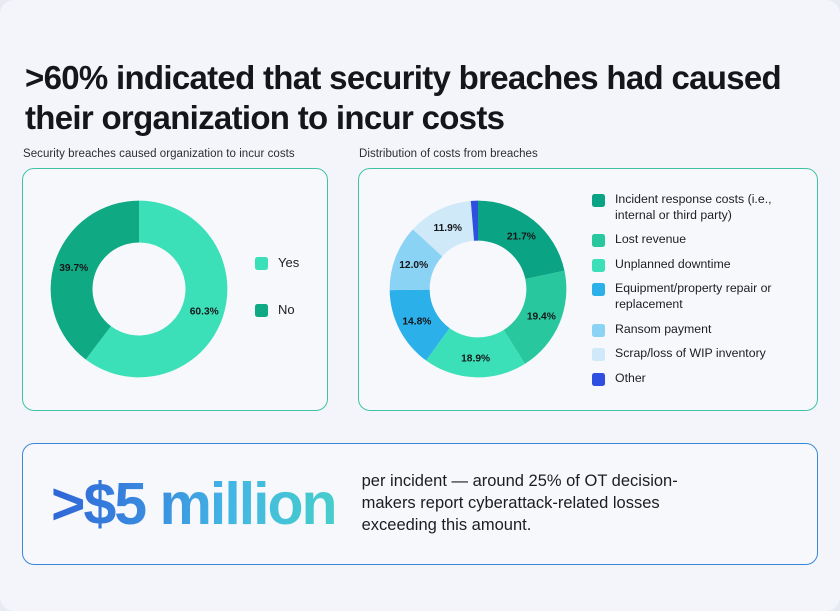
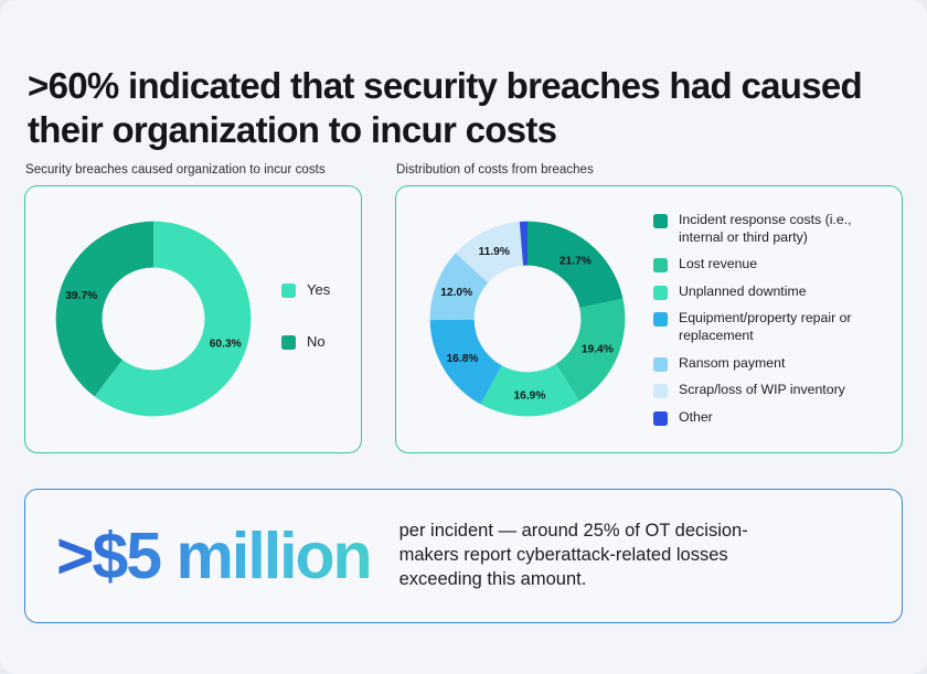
Distribution of costs from breaches/Unplanned downtime: 18.9% -> 16.9%
Distribution of costs from breaches/Equipment/property repair or replacement: 14.8% -> 16.8%
